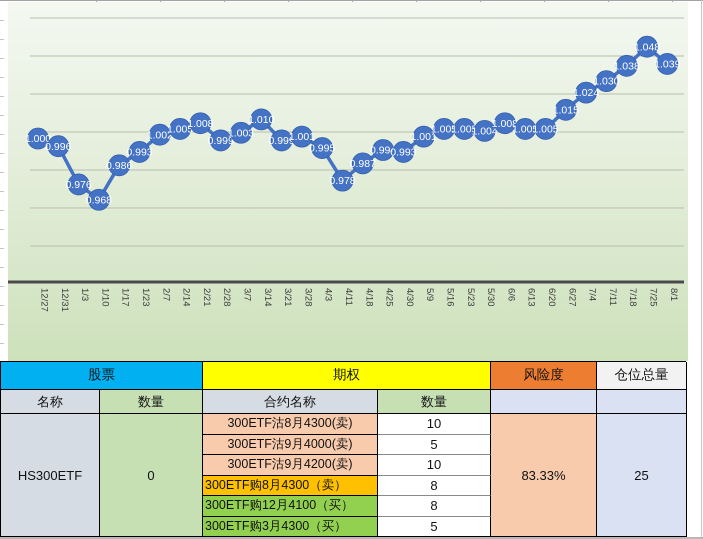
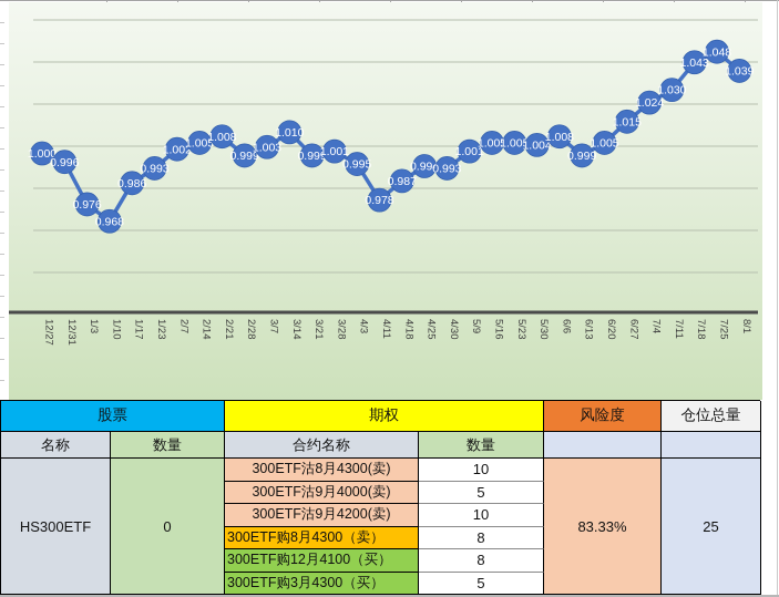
6/13: 1.005 -> 0.999
7/18: 1.038 -> 1.043
